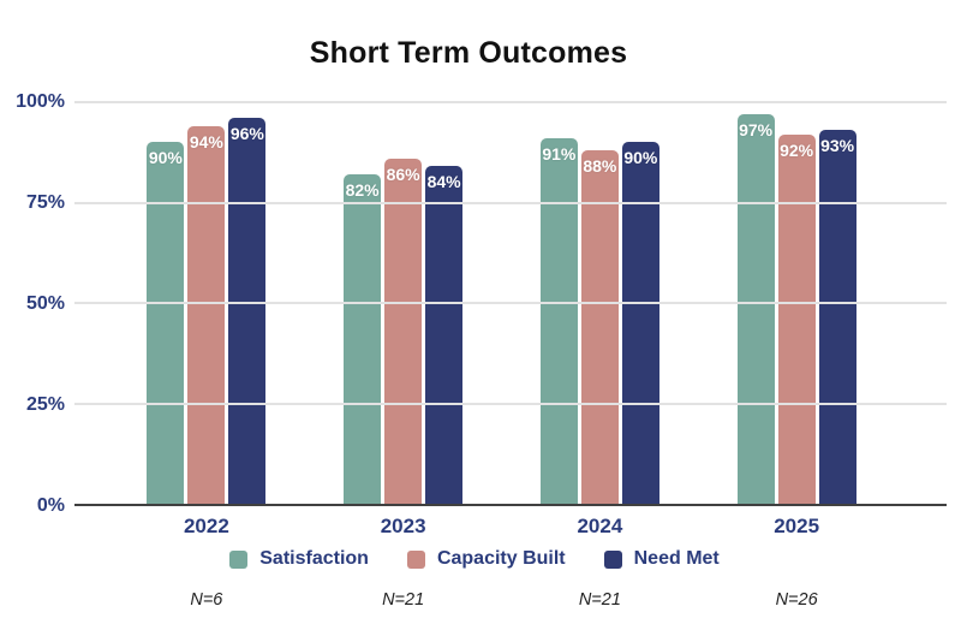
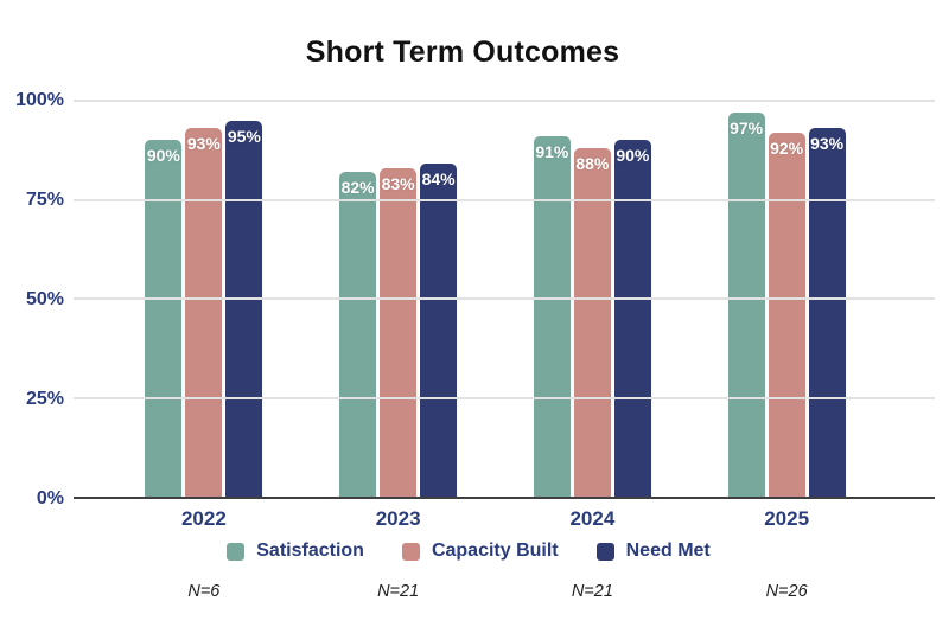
Capacity Built/2022: 94% -> 93%
Need Met/2022: 96% -> 95%
Capacity Built/2023: 86% -> 83%
